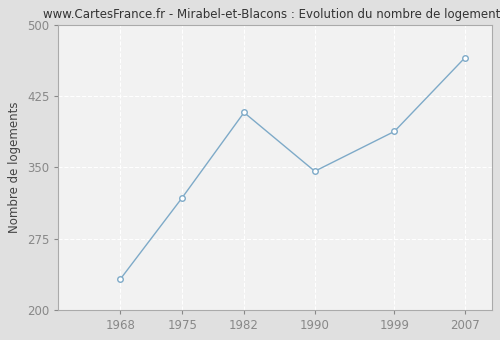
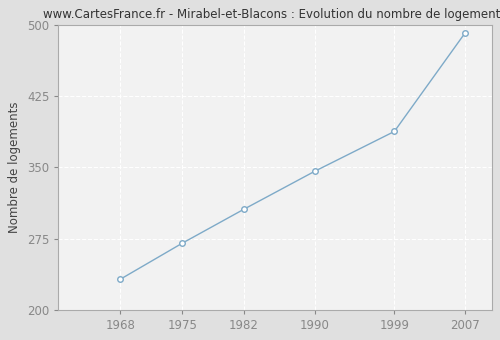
1975: 318 -> 270
1982: 408 -> 306
2007: 466 -> 492
